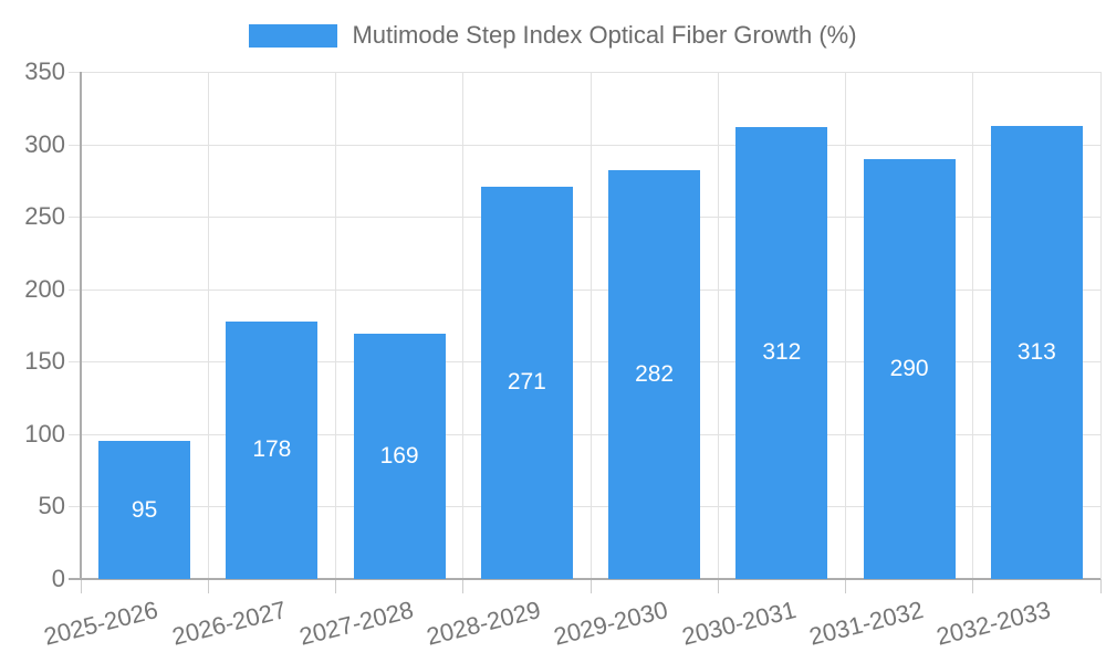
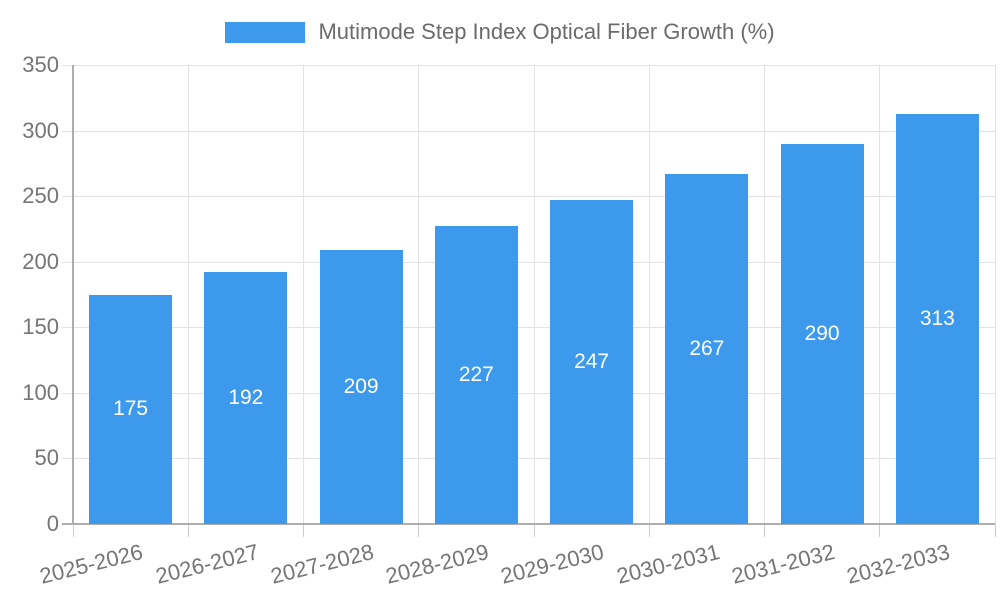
2025-2026: 95 -> 175
2026-2027: 178 -> 192
2027-2028: 169 -> 209
2028-2029: 271 -> 227
2029-2030: 282 -> 247
2030-2031: 312 -> 267
